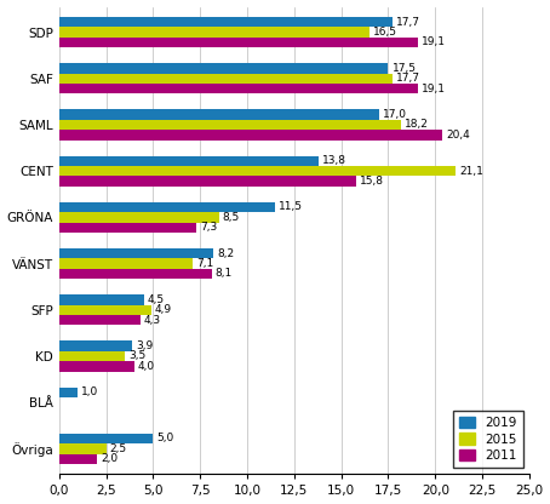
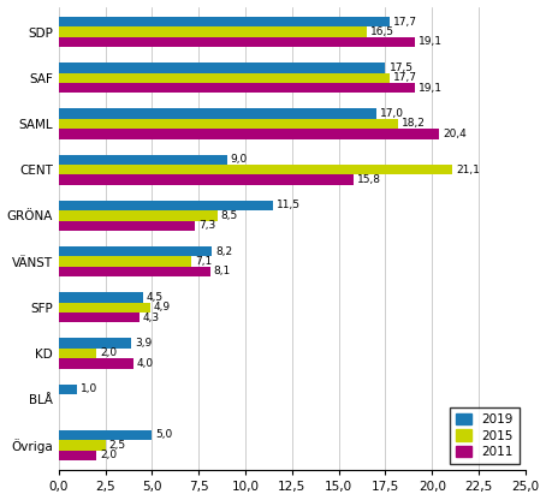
2019/CENT: 13,8 -> 9,0
2015/KD: 3,5 -> 2,0
